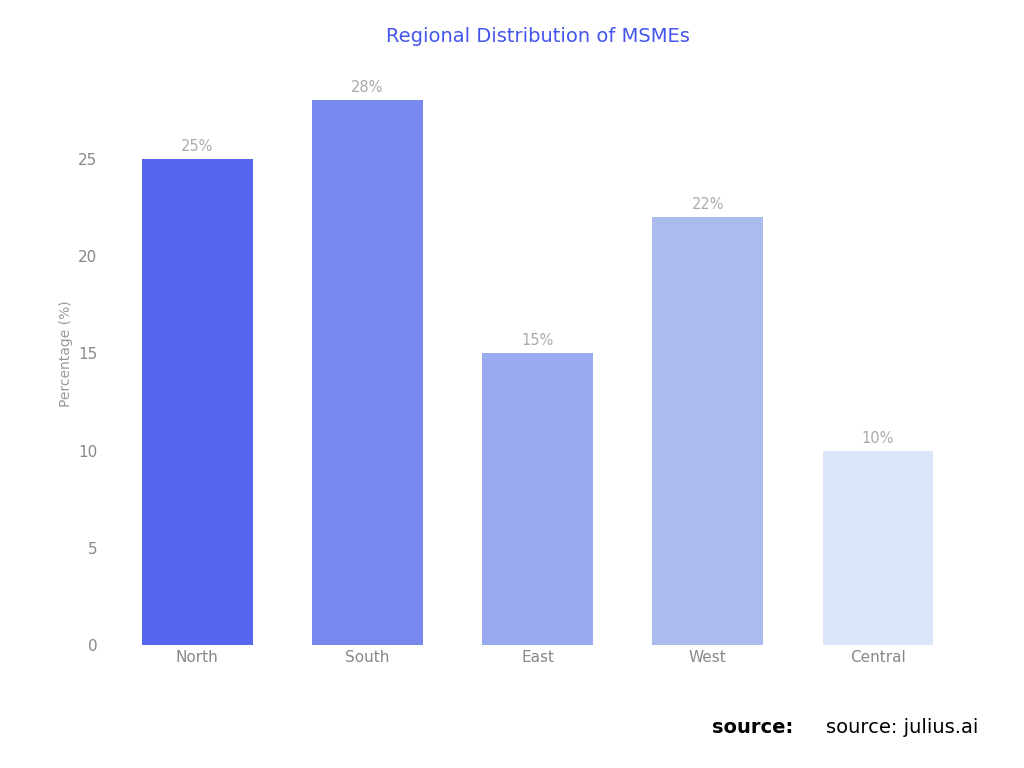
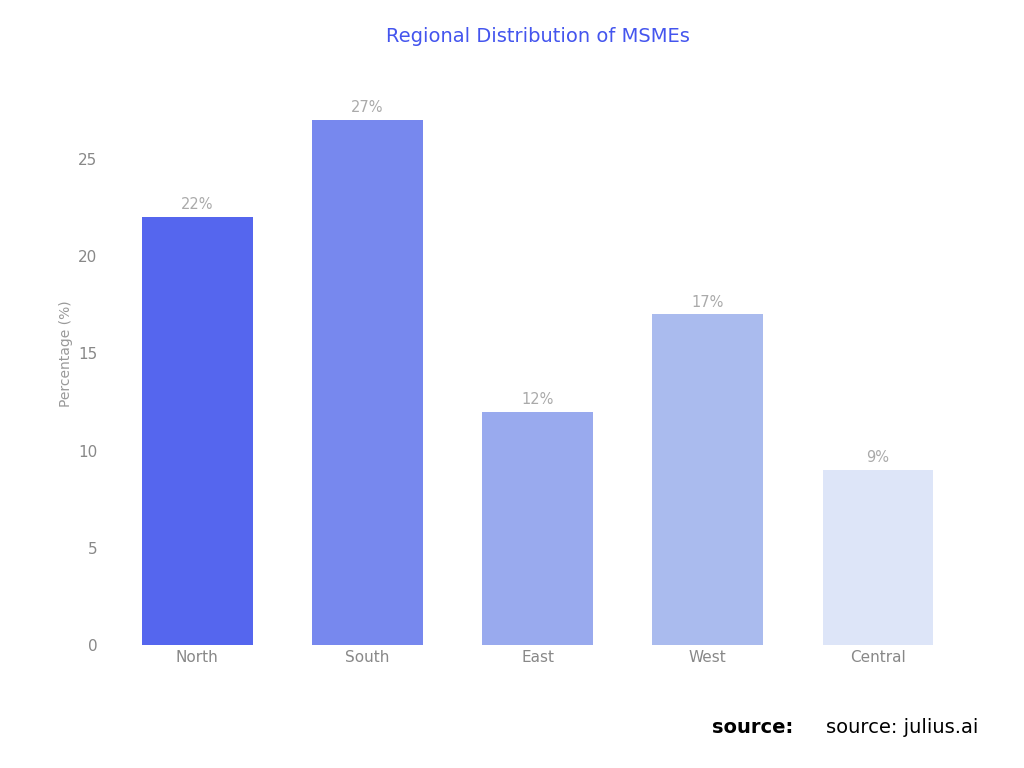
North: 25% -> 22%
South: 28% -> 27%
East: 15% -> 12%
West: 22% -> 17%
Central: 10% -> 9%
